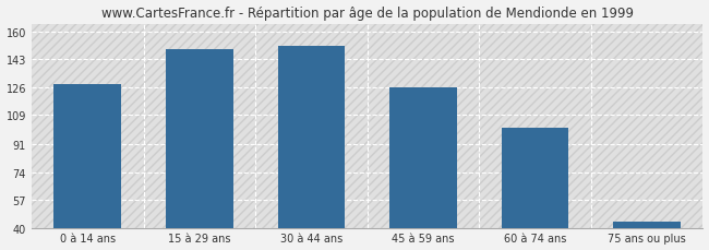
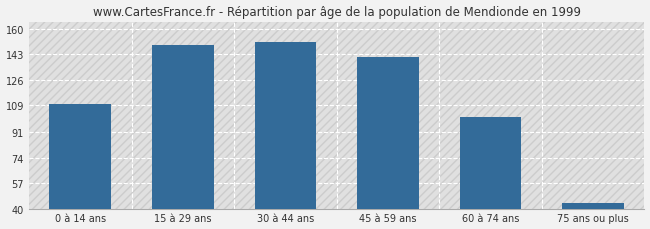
0 à 14 ans: 128 -> 110
45 à 59 ans: 126 -> 141
